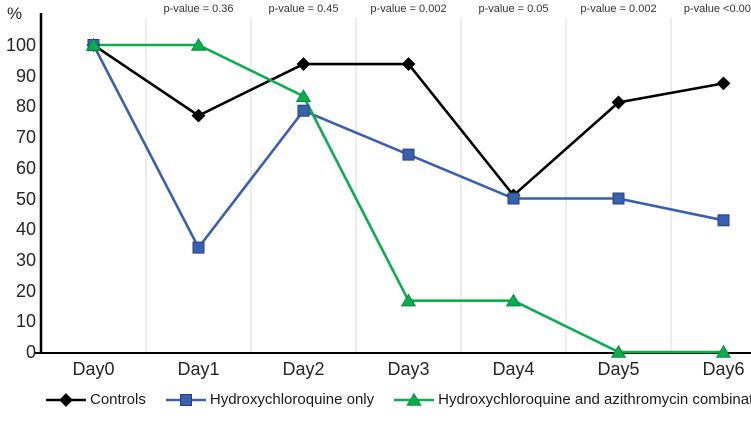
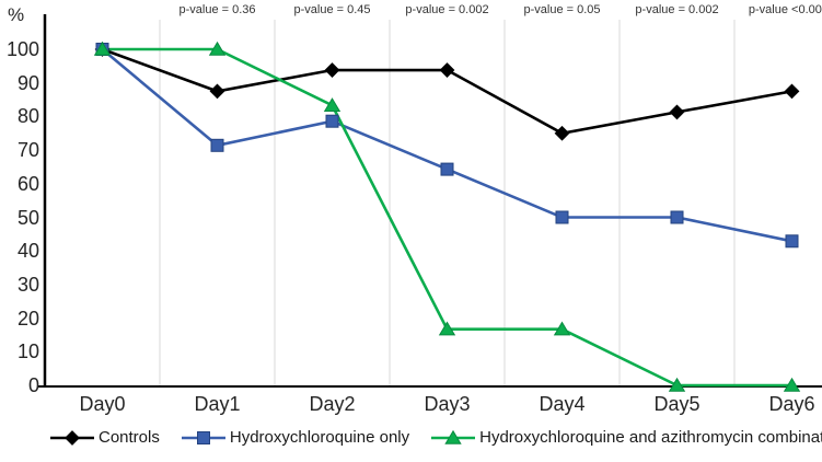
Controls/Day1: 77 -> 88
Hydroxychloroquine only/Day1: 34 -> 71
Controls/Day4: 51 -> 75
